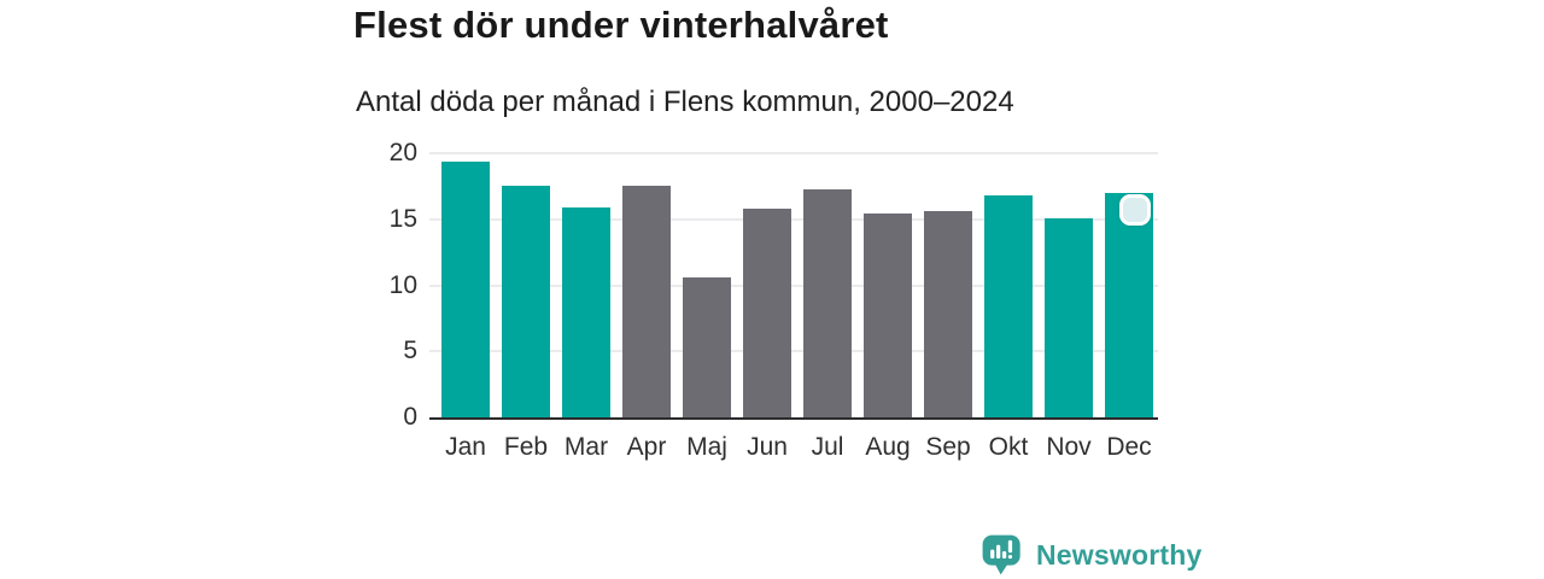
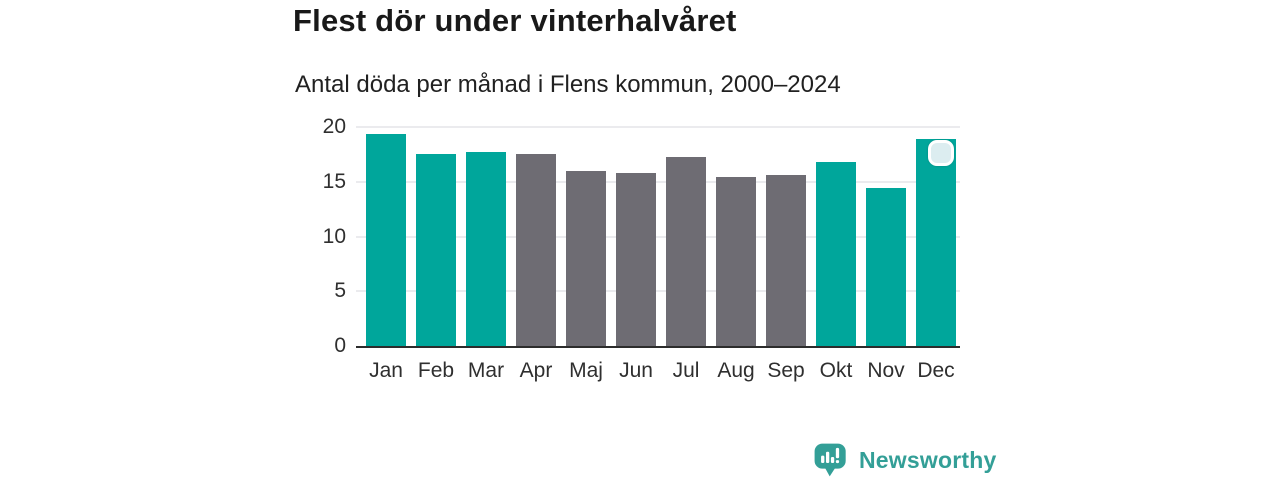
Mar: 15.9 -> 17.7
Maj: 10.6 -> 16.0
Nov: 15.1 -> 14.4
Dec: 17.0 -> 18.9
